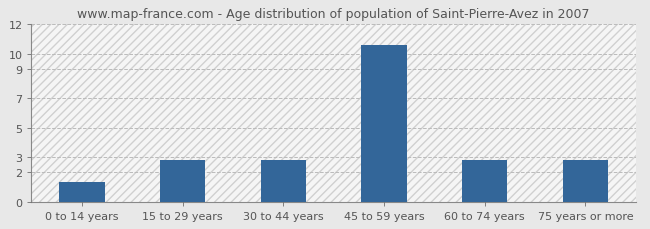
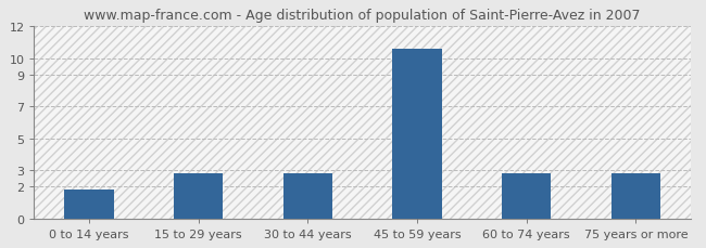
0 to 14 years: 1.3 -> 1.8
